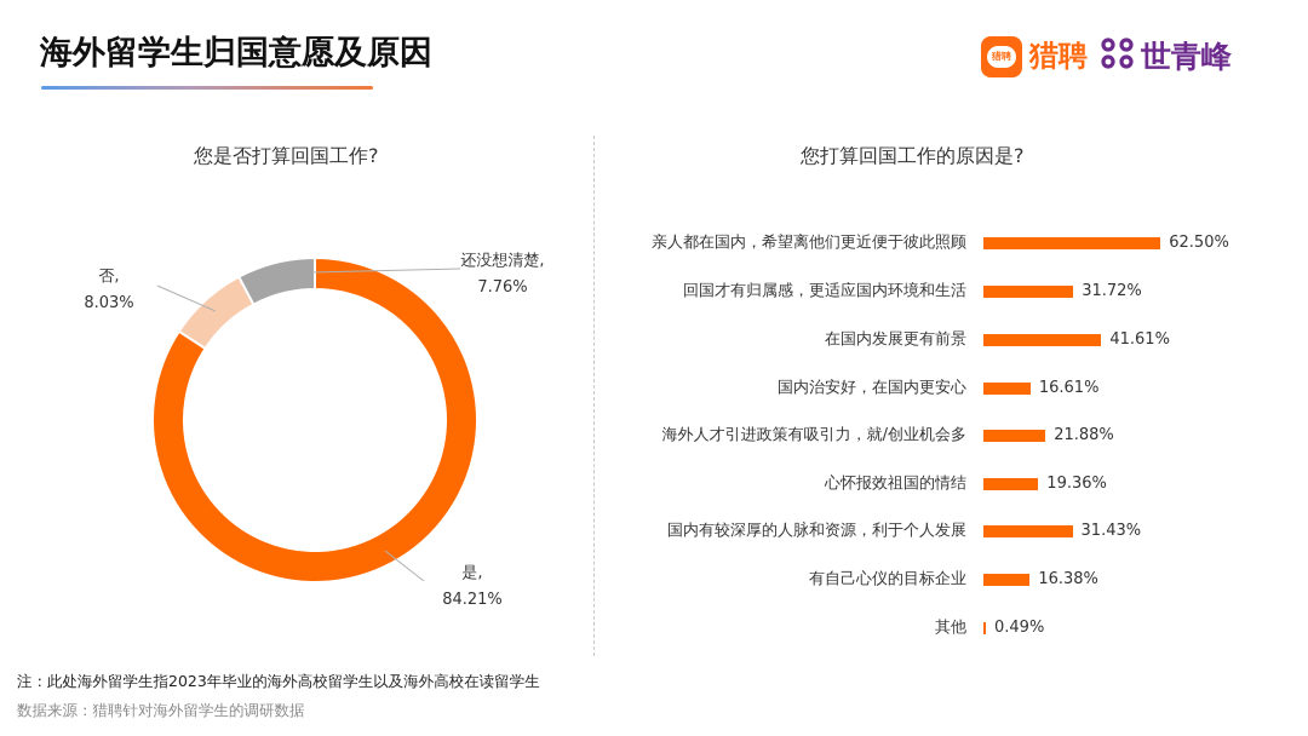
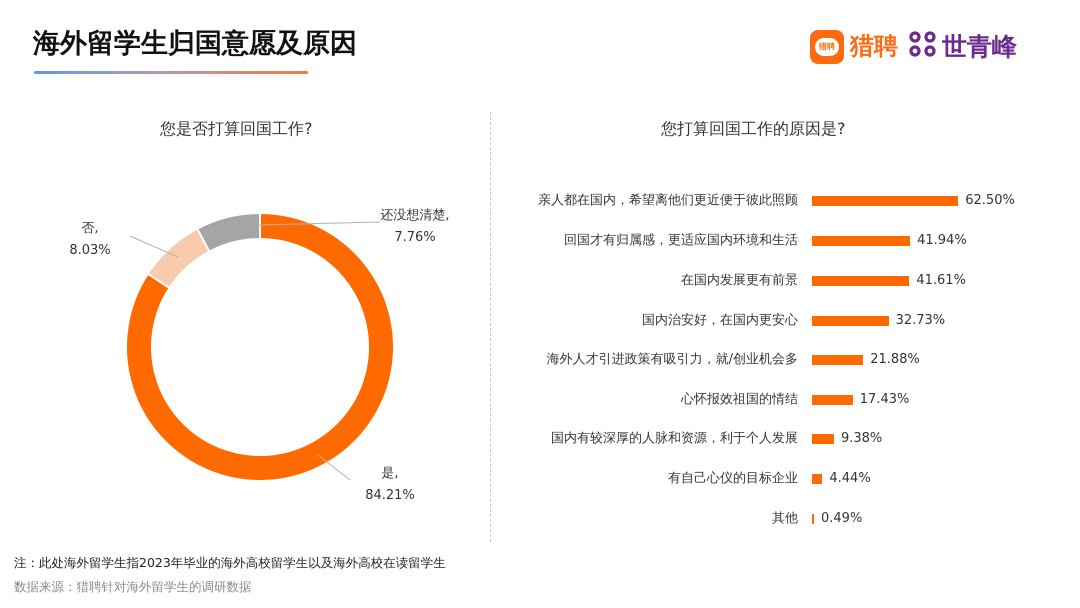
您打算回国工作的原因是?/回国才有归属感，更适应国内环境和生活: 31.72% -> 41.94%
您打算回国工作的原因是?/国内治安好，在国内更安心: 16.61% -> 32.73%
您打算回国工作的原因是?/心怀报效祖国的情结: 19.36% -> 17.43%
您打算回国工作的原因是?/国内有较深厚的人脉和资源，利于个人发展: 31.43% -> 9.38%
您打算回国工作的原因是?/有自己心仪的目标企业: 16.38% -> 4.44%
